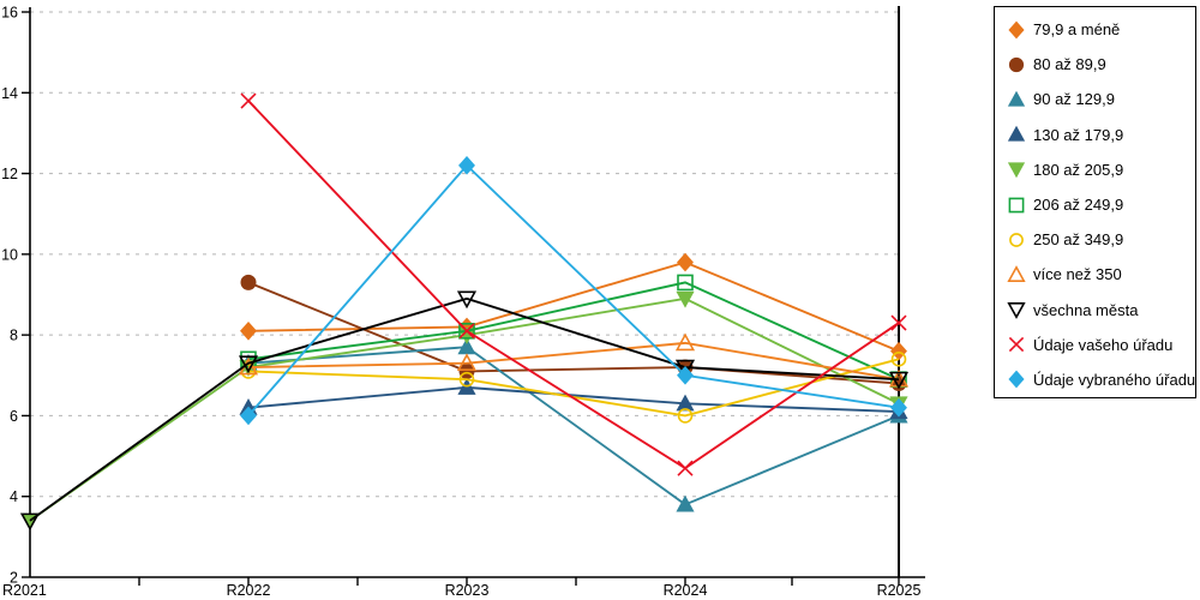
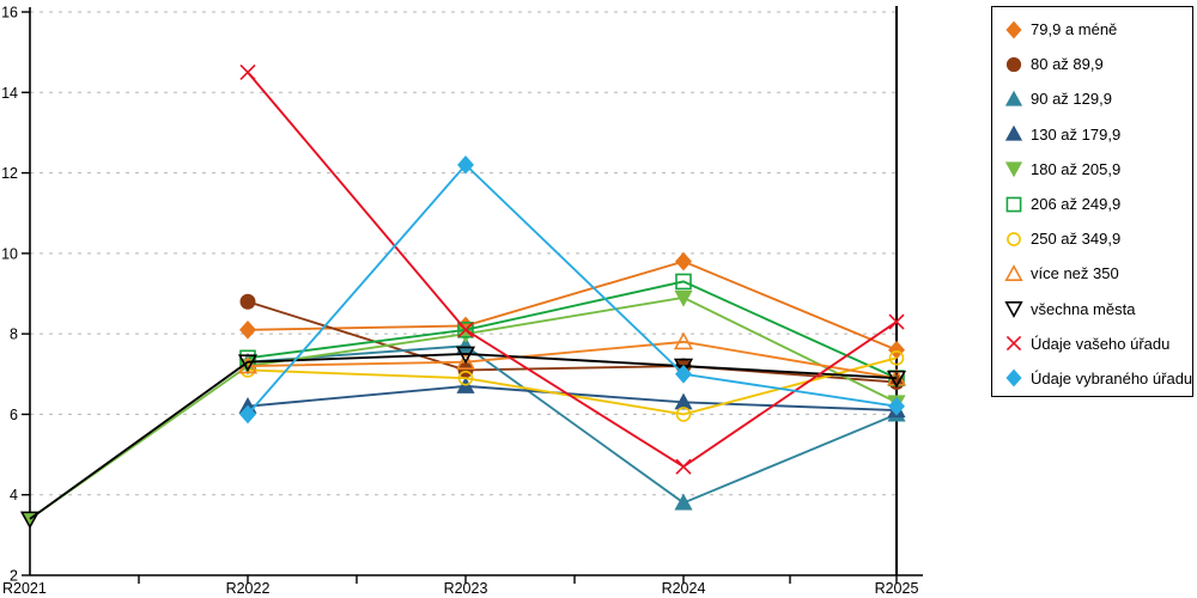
80 až 89,9/R2022: 9.3 -> 8.8
Údaje vašeho úřadu/R2022: 13.8 -> 14.5
všechna města/R2023: 8.9 -> 7.5
